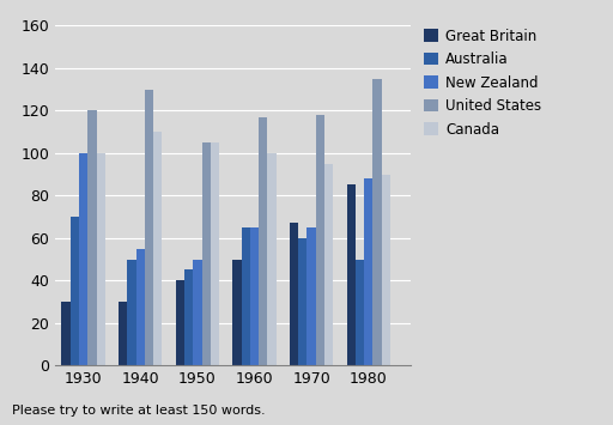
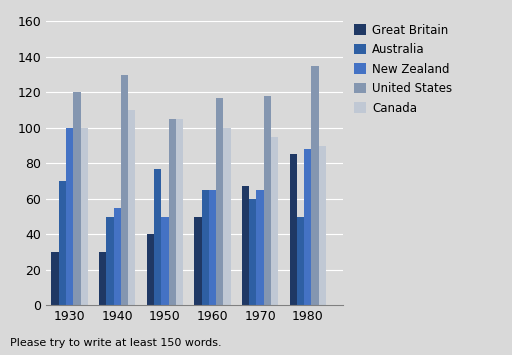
Australia/1950: 45 -> 77
